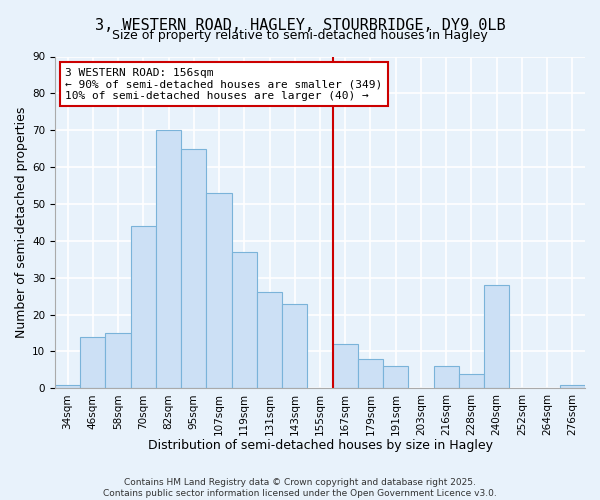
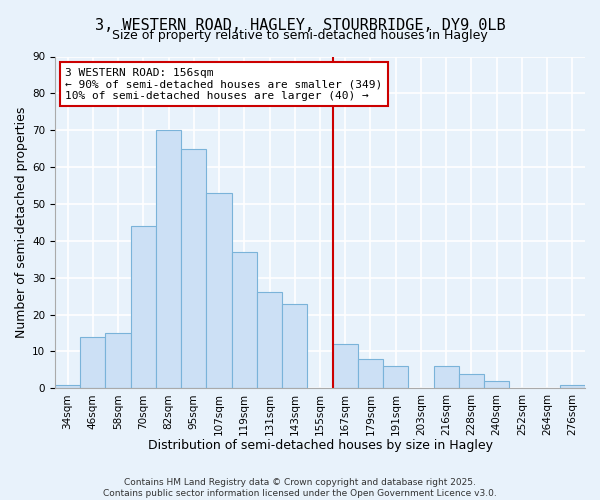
240sqm: 28 -> 2
